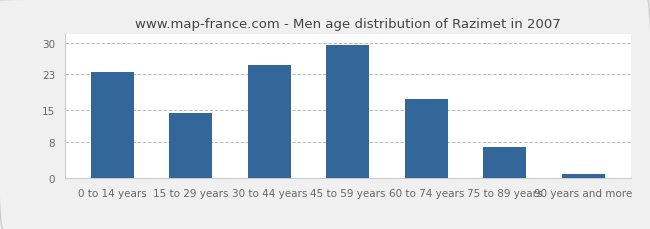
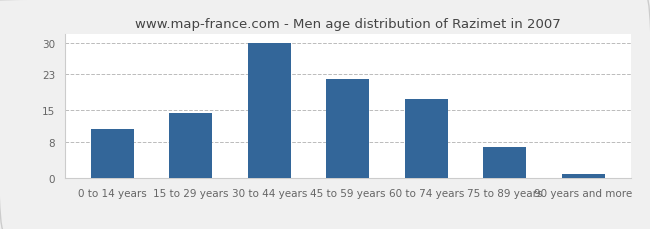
0 to 14 years: 23.5 -> 11.0
30 to 44 years: 25.0 -> 30.0
45 to 59 years: 29.5 -> 22.0
